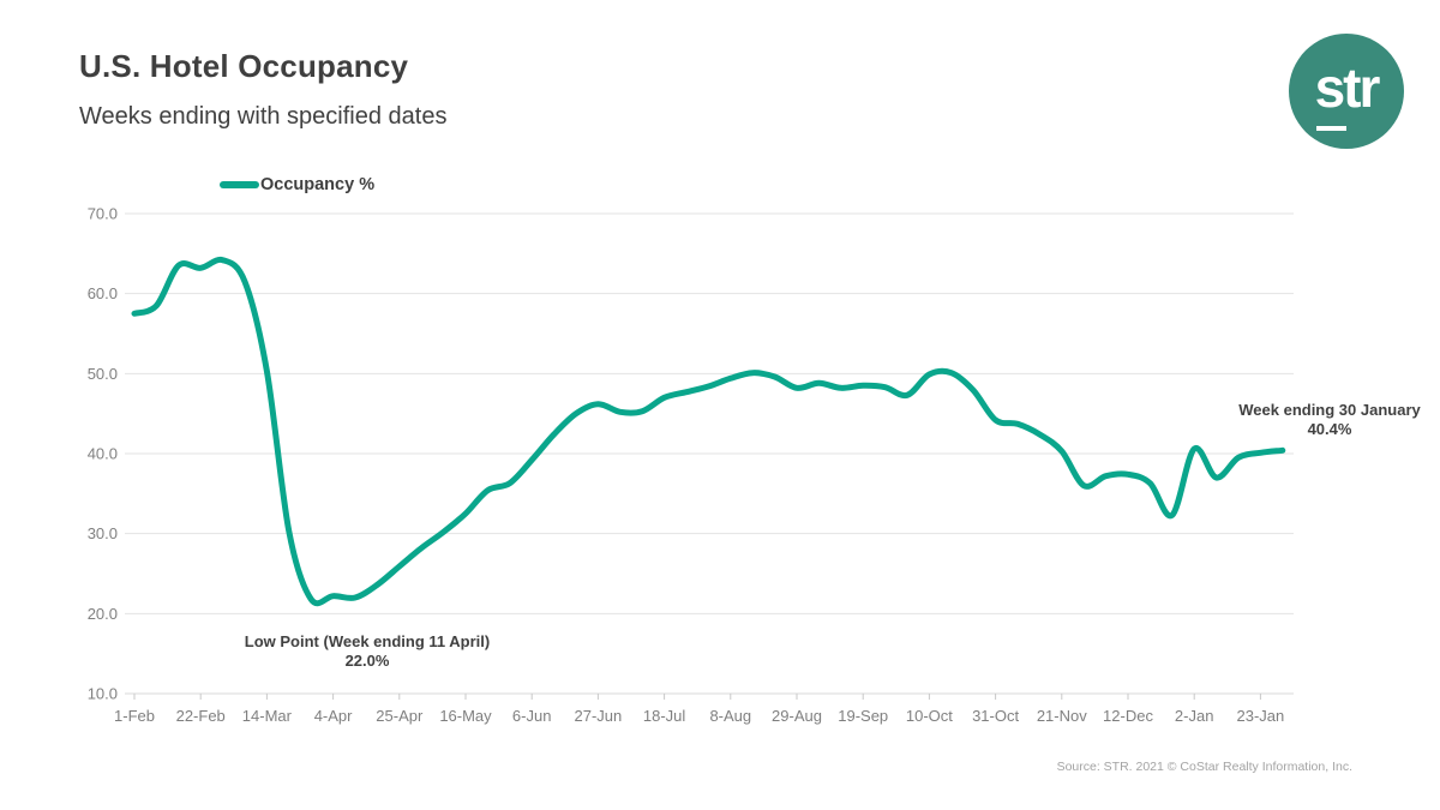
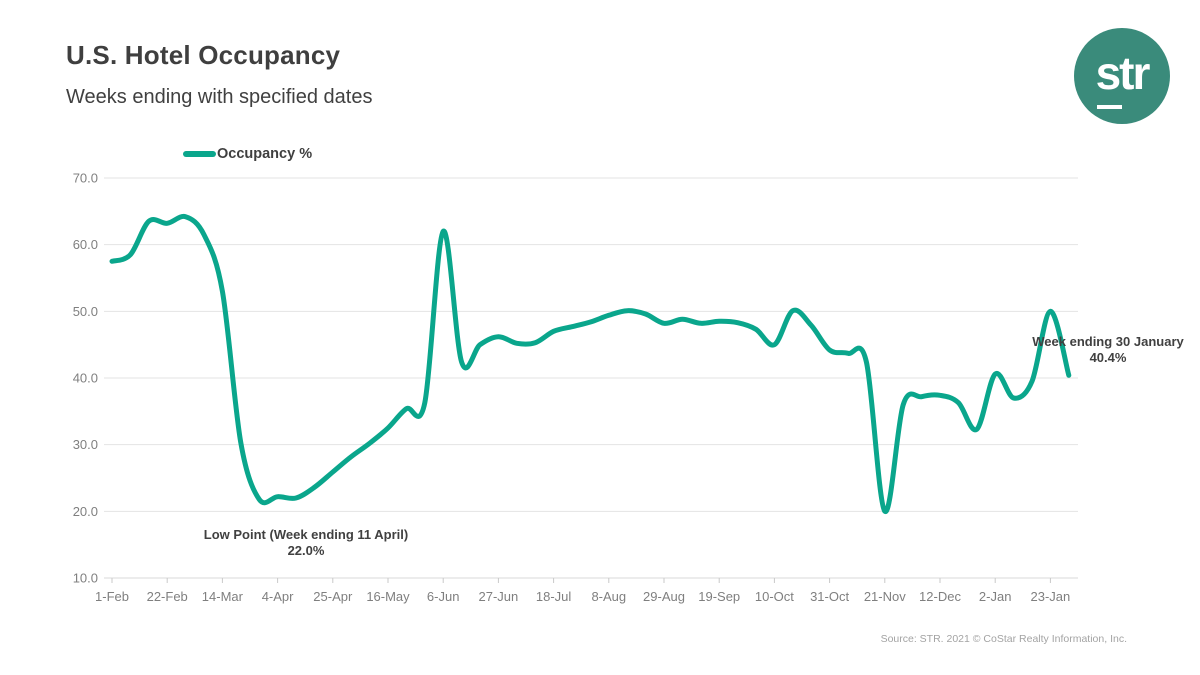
14-Mar: 50 -> 53
6-Jun: 39 -> 62
10-Oct: 50 -> 45
21-Nov: 40 -> 20
23-Jan: 40 -> 50
